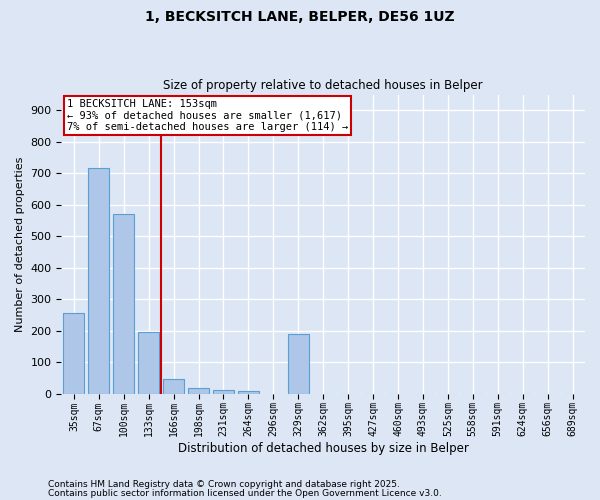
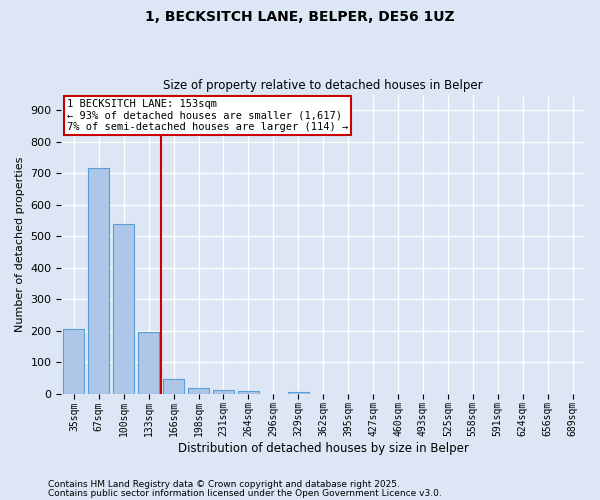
35sqm: 255 -> 205
100sqm: 570 -> 540
329sqm: 190 -> 5
